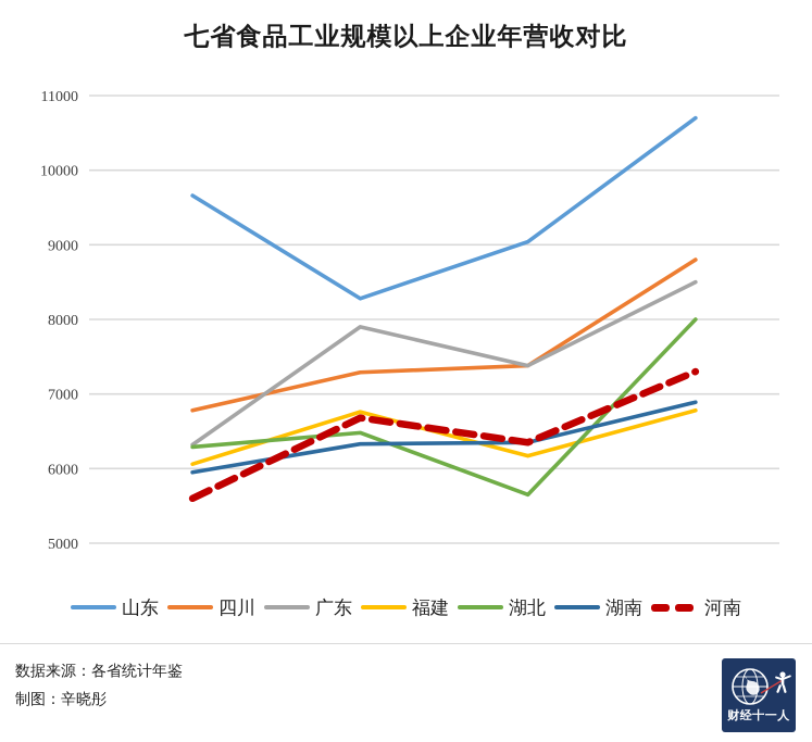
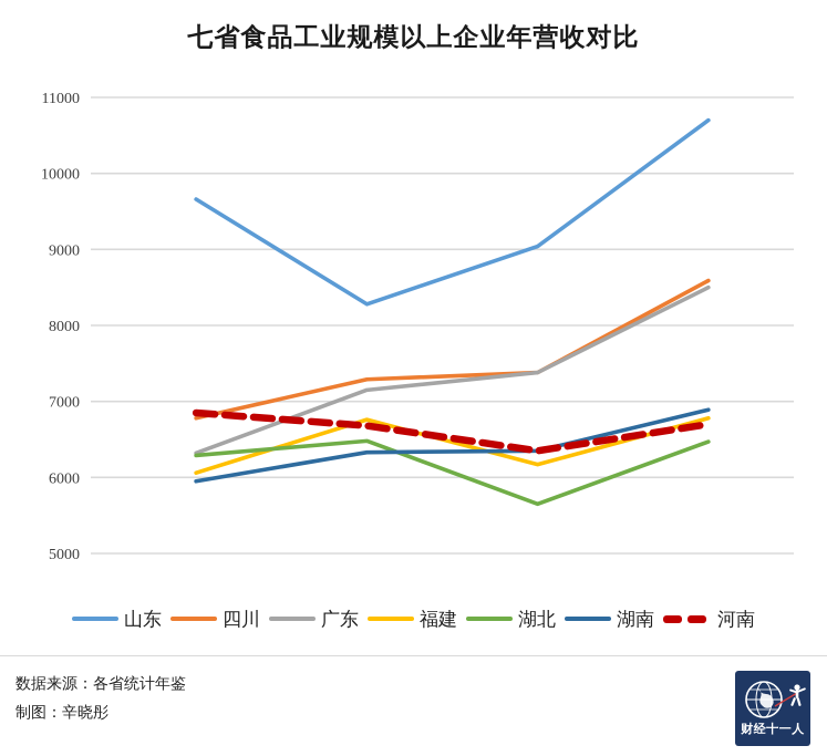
河南/2018: 5600 -> 6800
广东/2019: 7900 -> 7200
四川/2021: 8800 -> 8600
湖北/2021: 8000 -> 6500
河南/2021: 7300 -> 6700
